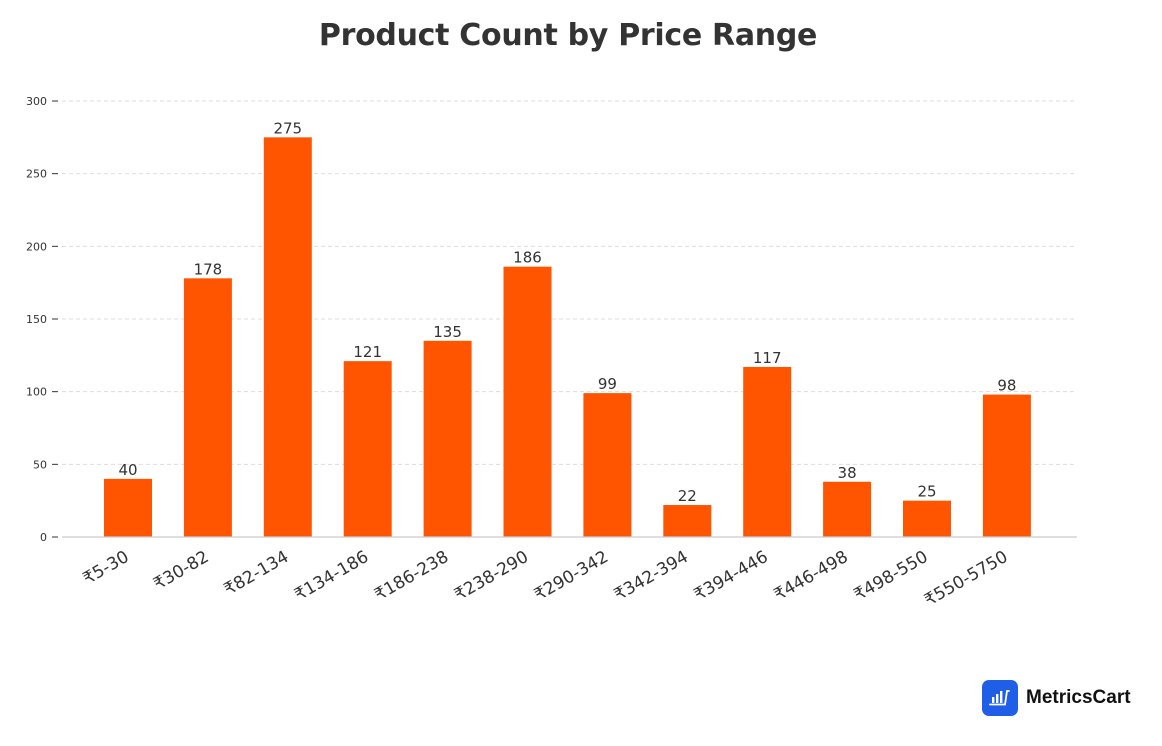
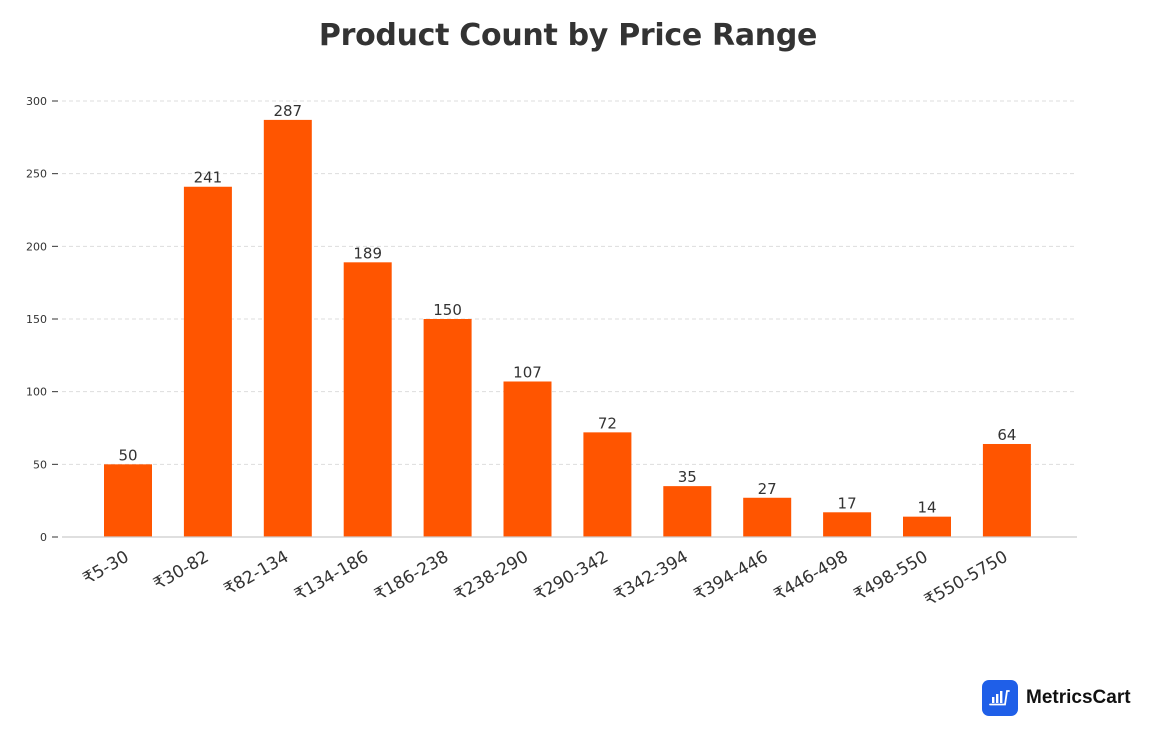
₹5-30: 40 -> 50
₹30-82: 178 -> 241
₹82-134: 275 -> 287
₹134-186: 121 -> 189
₹186-238: 135 -> 150
₹238-290: 186 -> 107
₹290-342: 99 -> 72
₹342-394: 22 -> 35
₹394-446: 117 -> 27
₹446-498: 38 -> 17
₹498-550: 25 -> 14
₹550-5750: 98 -> 64
